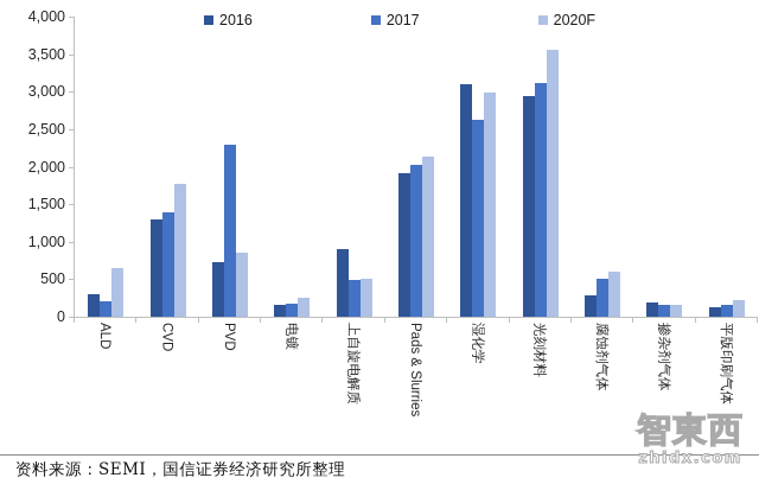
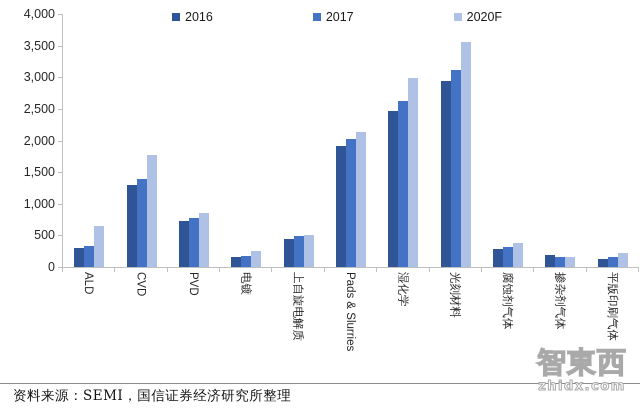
2017/ALD: 200 -> 300
2017/PVD: 2300 -> 800
2016/上自旋电解质: 900 -> 400
2016/湿化学: 3100 -> 2500
2017/腐蚀剂气体: 500 -> 300
2020F/腐蚀剂气体: 600 -> 400
